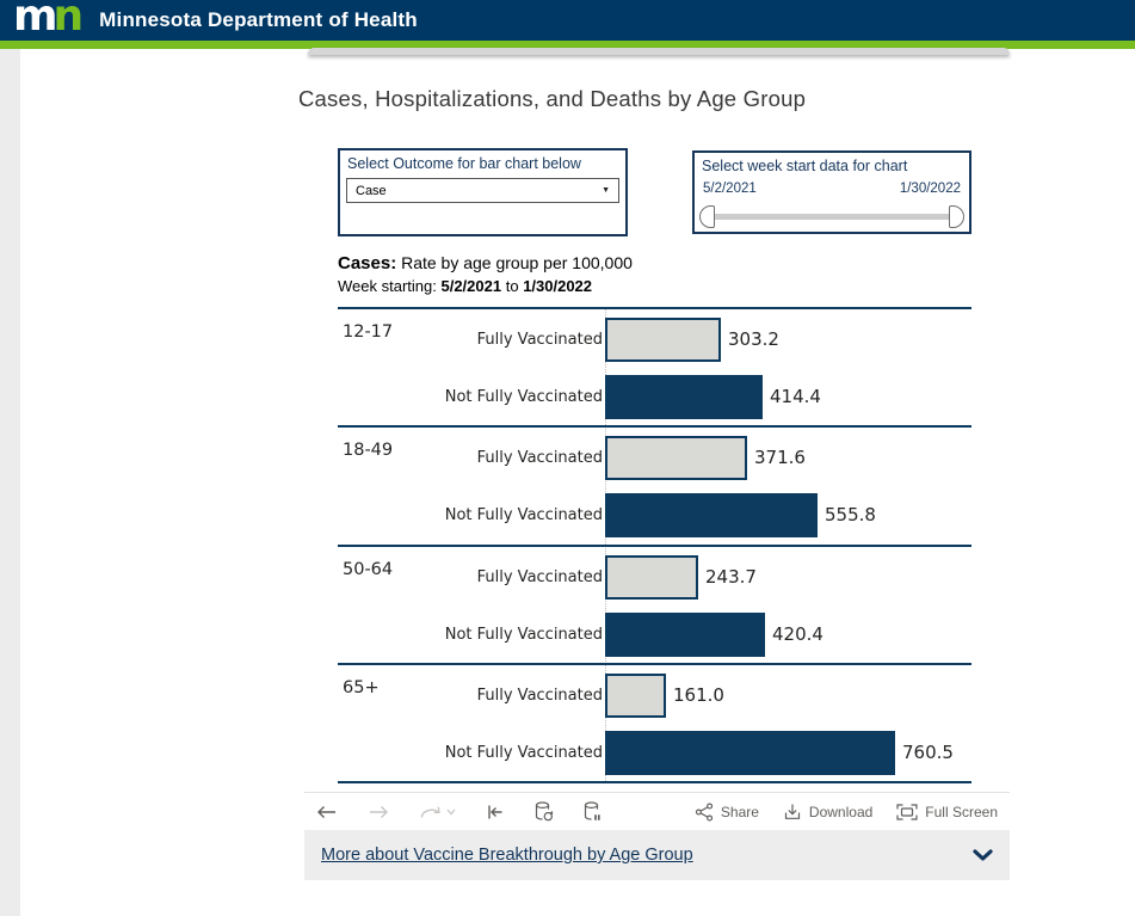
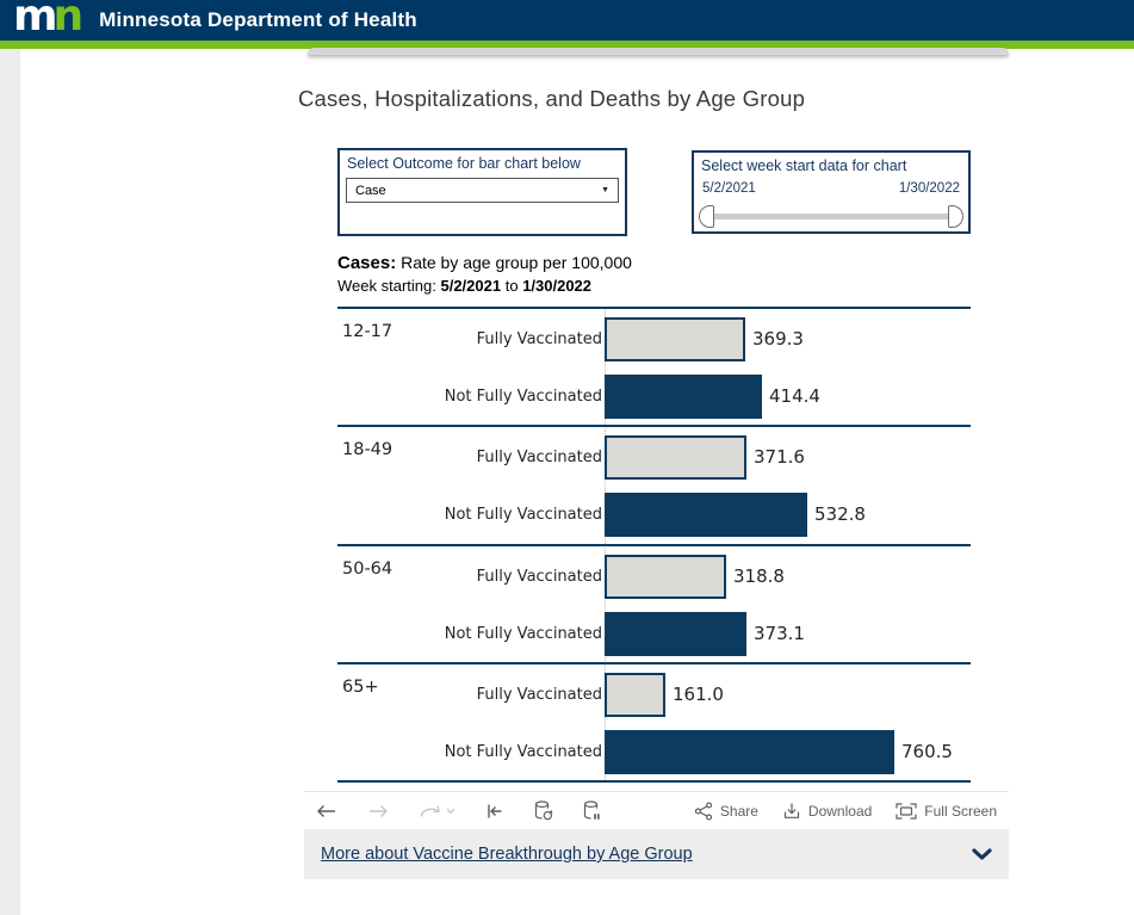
Fully Vaccinated/12-17: 303.2 -> 369.3
Not Fully Vaccinated/18-49: 555.8 -> 532.8
Fully Vaccinated/50-64: 243.7 -> 318.8
Not Fully Vaccinated/50-64: 420.4 -> 373.1
